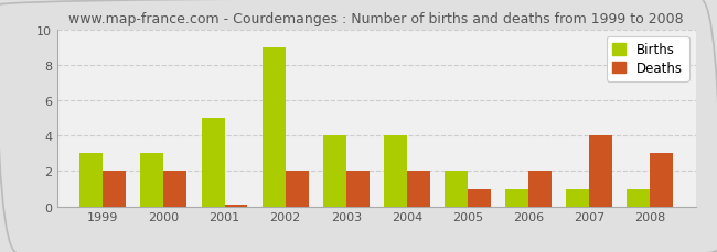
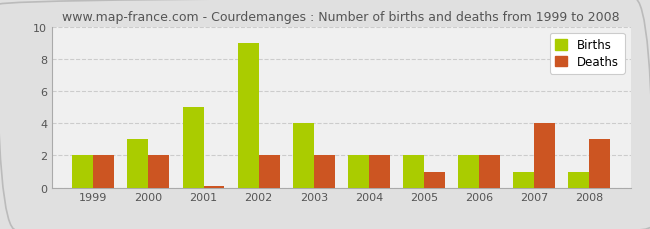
Births/1999: 3 -> 2
Births/2004: 4 -> 2
Births/2006: 1 -> 2
